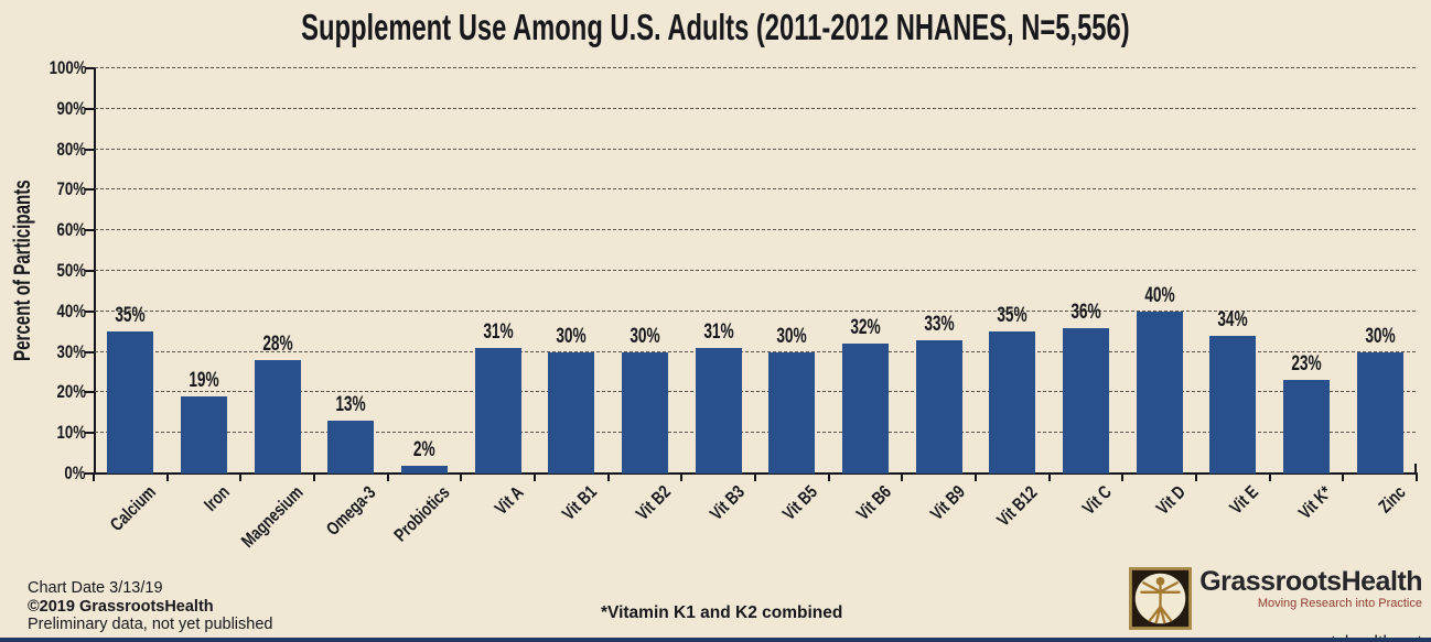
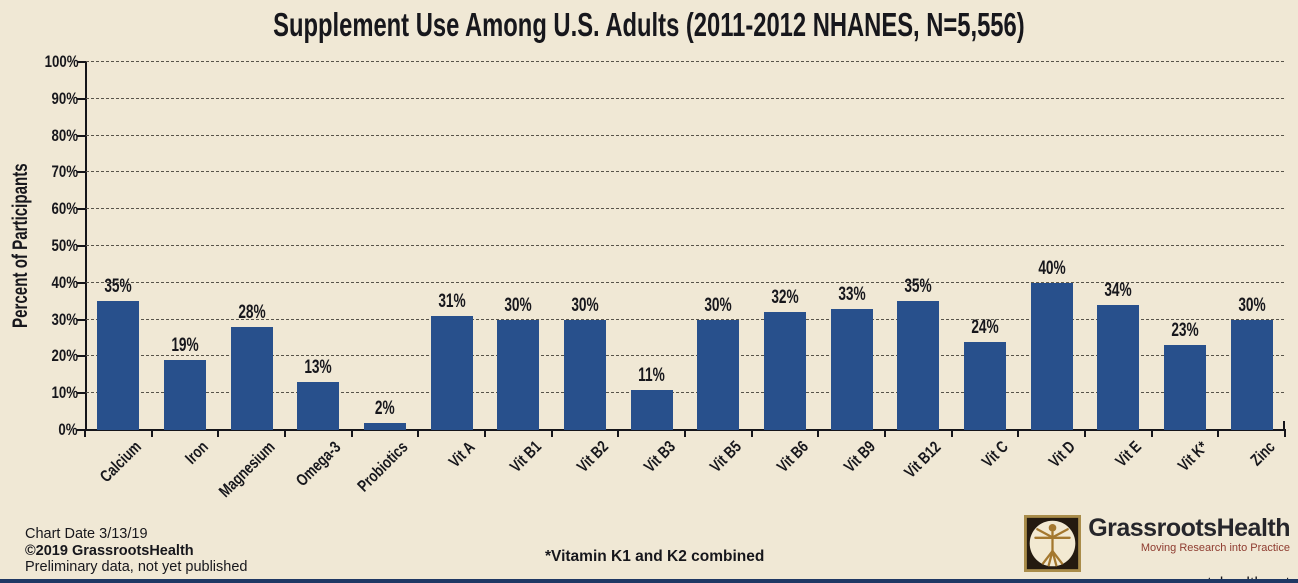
Vit B3: 31% -> 11%
Vit C: 36% -> 24%
